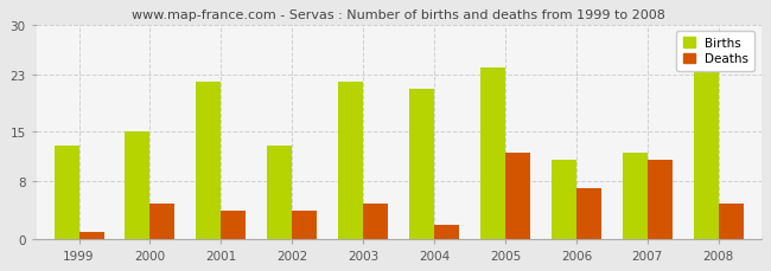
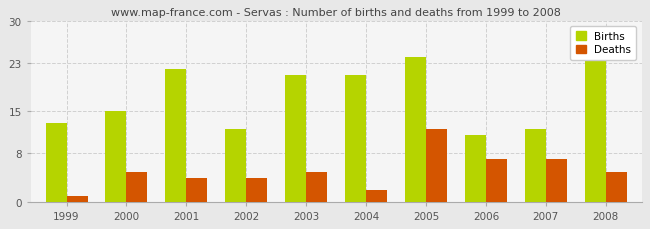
Births/2002: 13 -> 12
Births/2003: 22 -> 21
Deaths/2007: 11 -> 7
